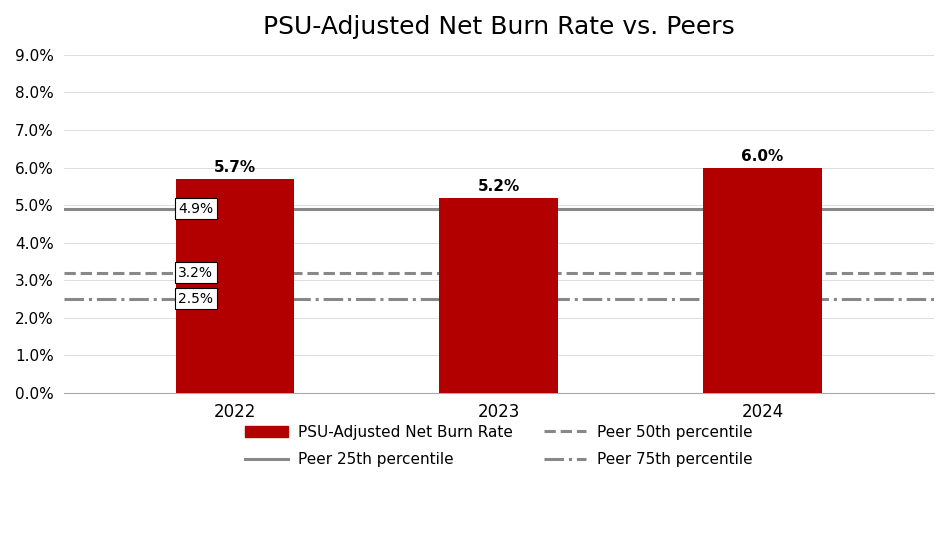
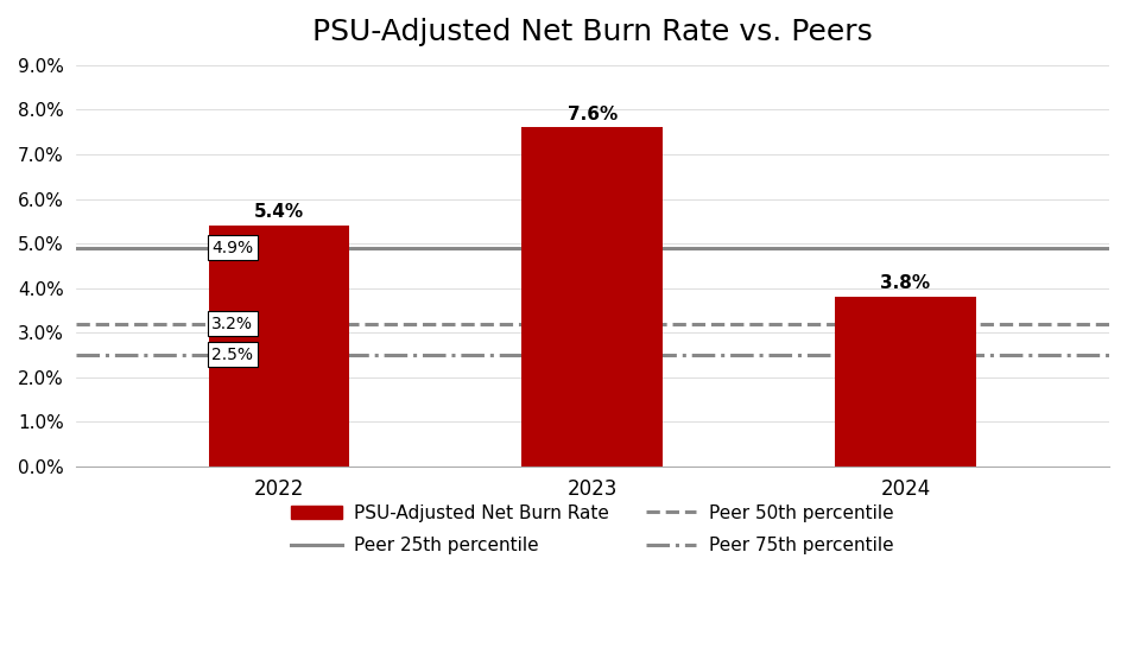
2022: 5.7% -> 5.4%
2023: 5.2% -> 7.6%
2024: 6.0% -> 3.8%
